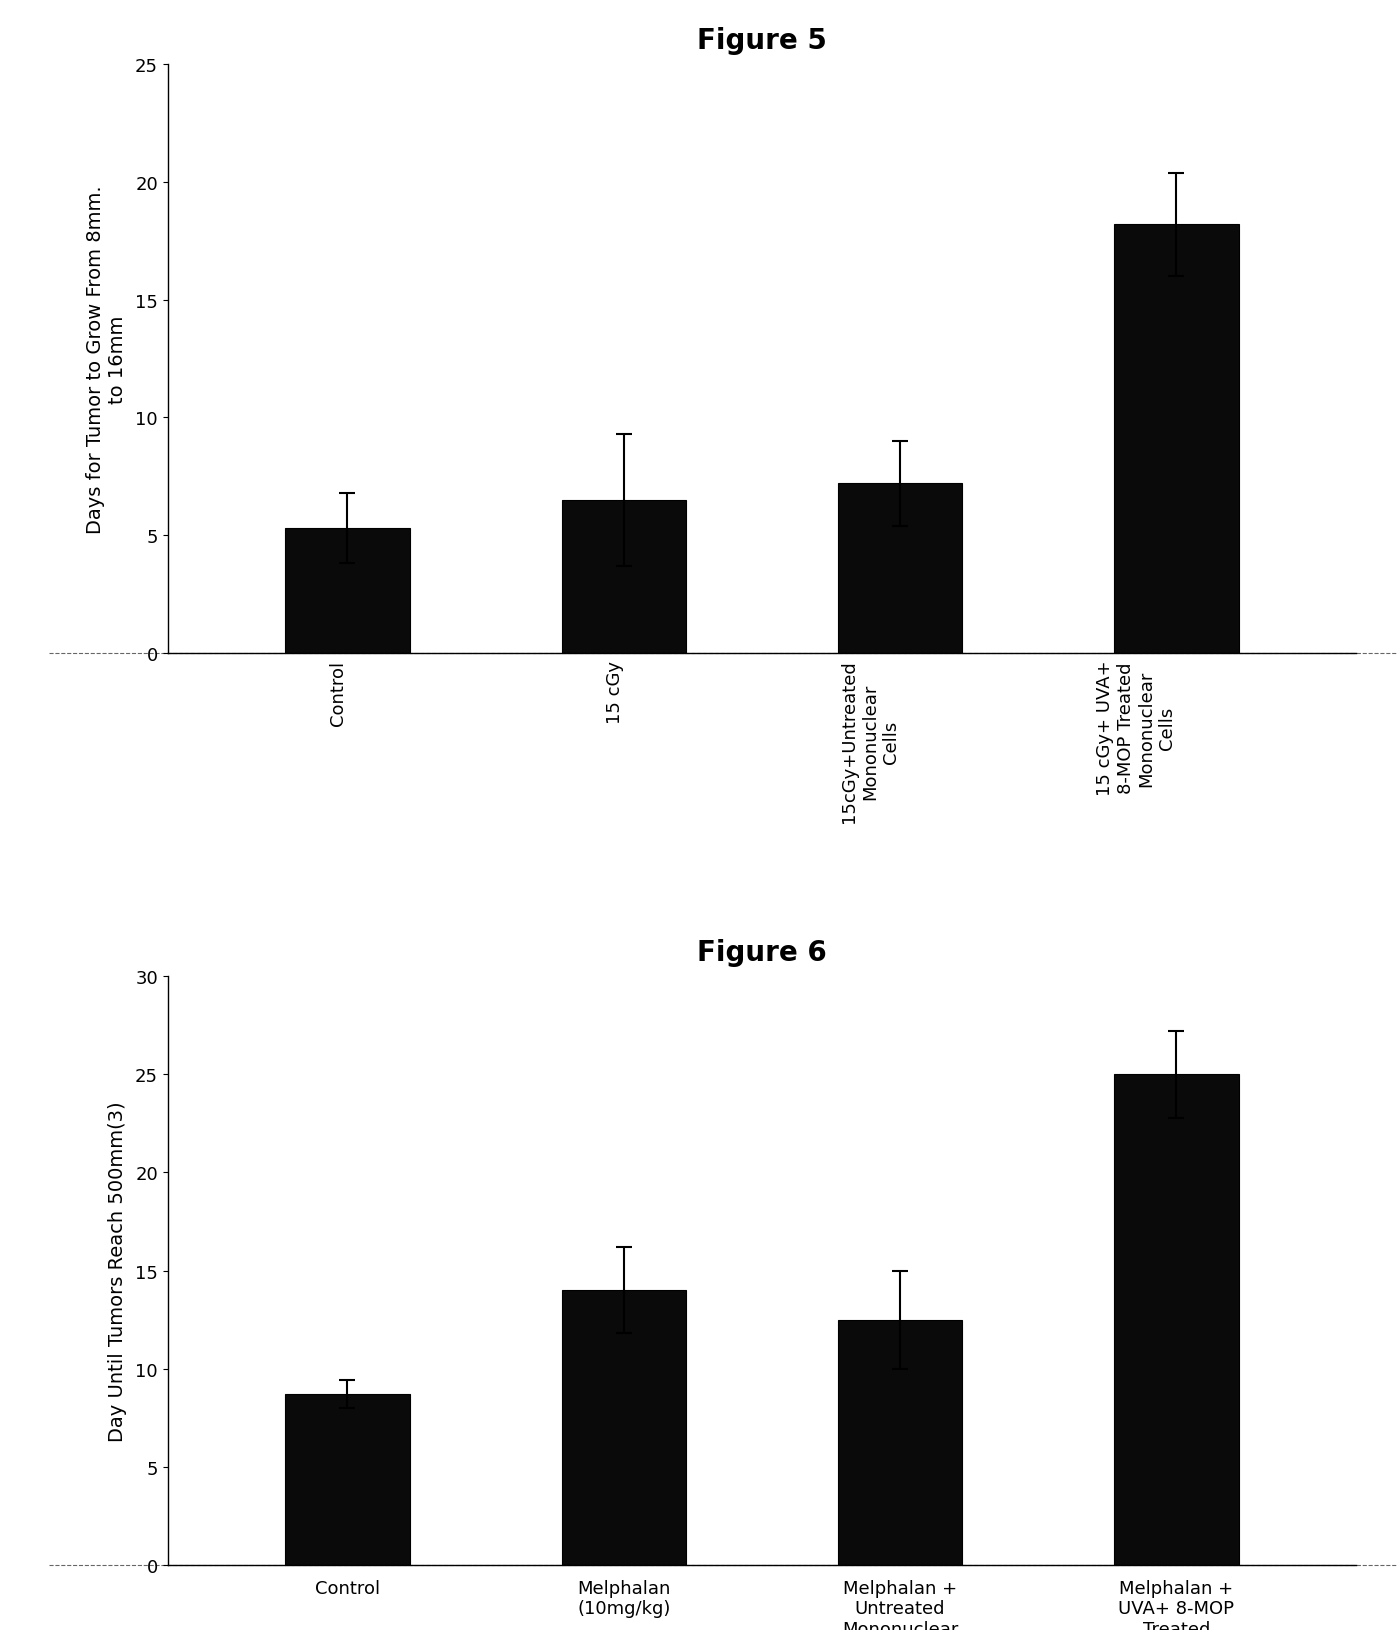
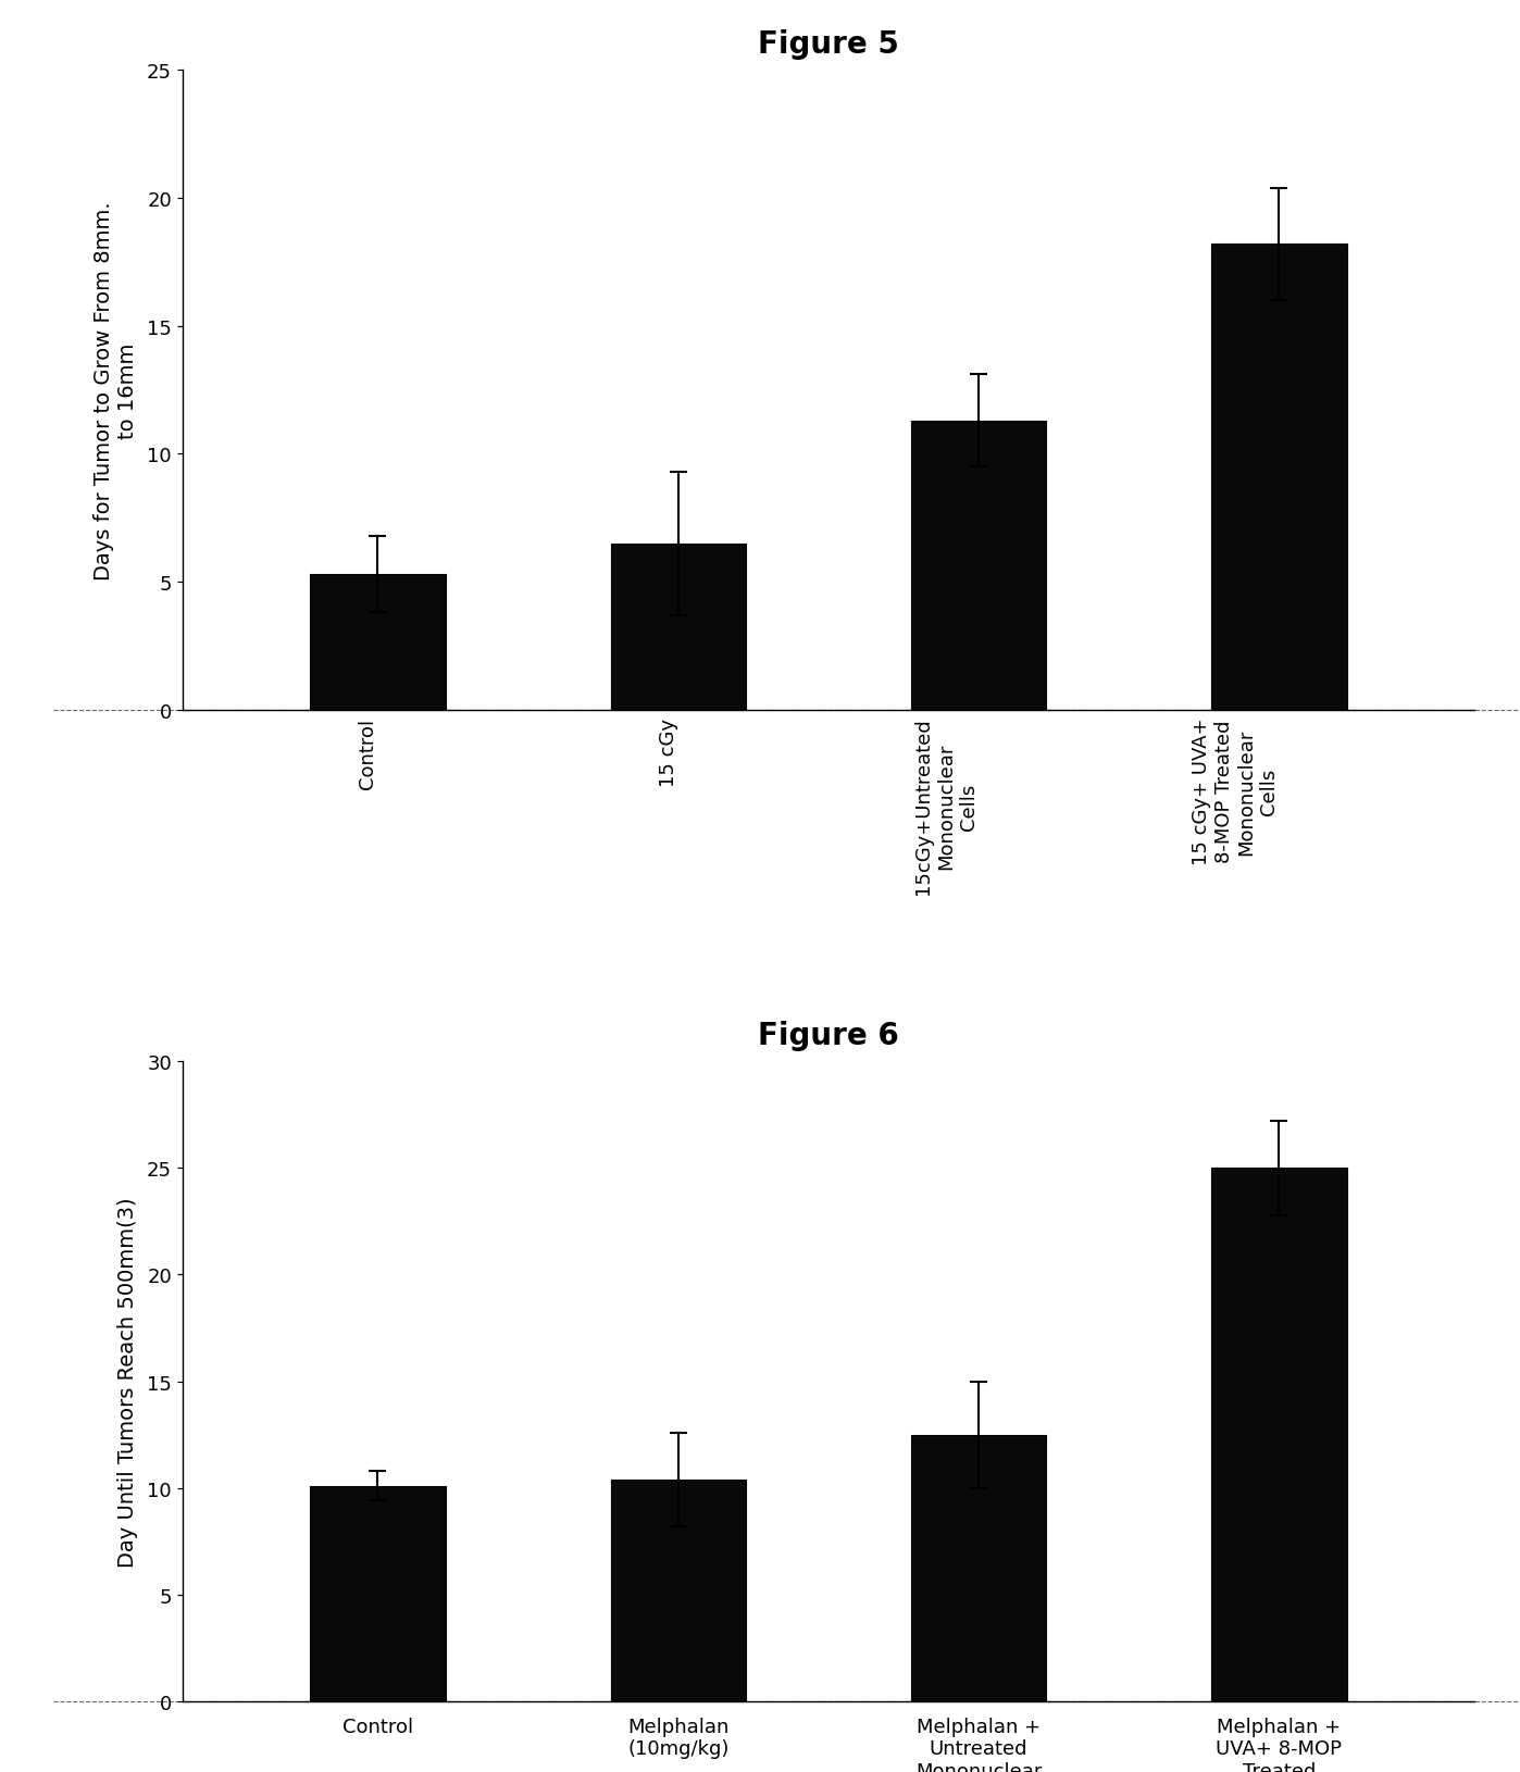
Figure 5/15cGy+Untreated Mononuclear Cells: 7.2 -> 11.3
Figure 6/Control: 8.7 -> 10.1
Figure 6/Melphalan (10mg/kg): 14.0 -> 10.4
